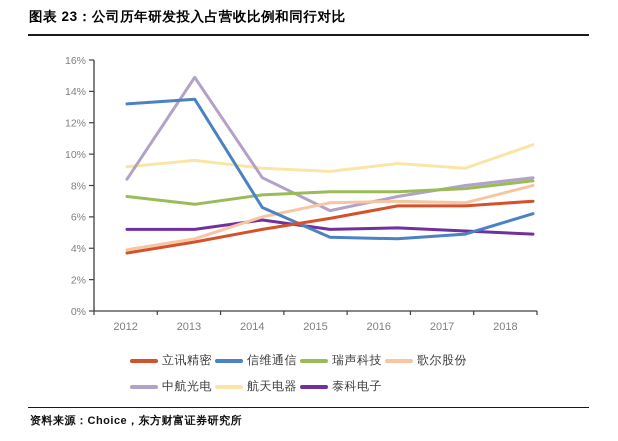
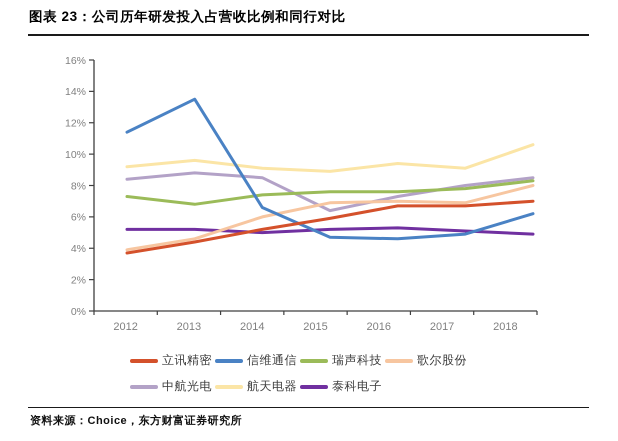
信维通信/2012: 13.2% -> 11.4%
中航光电/2013: 14.9% -> 8.8%
泰科电子/2014: 5.8% -> 5.0%
